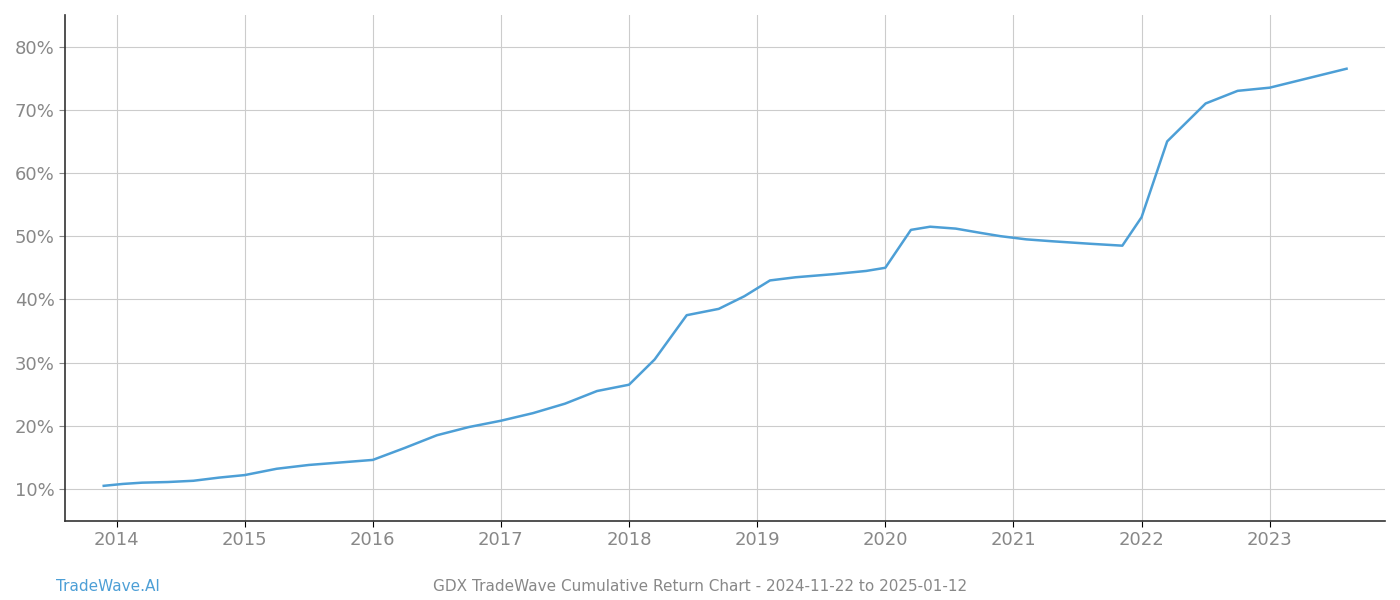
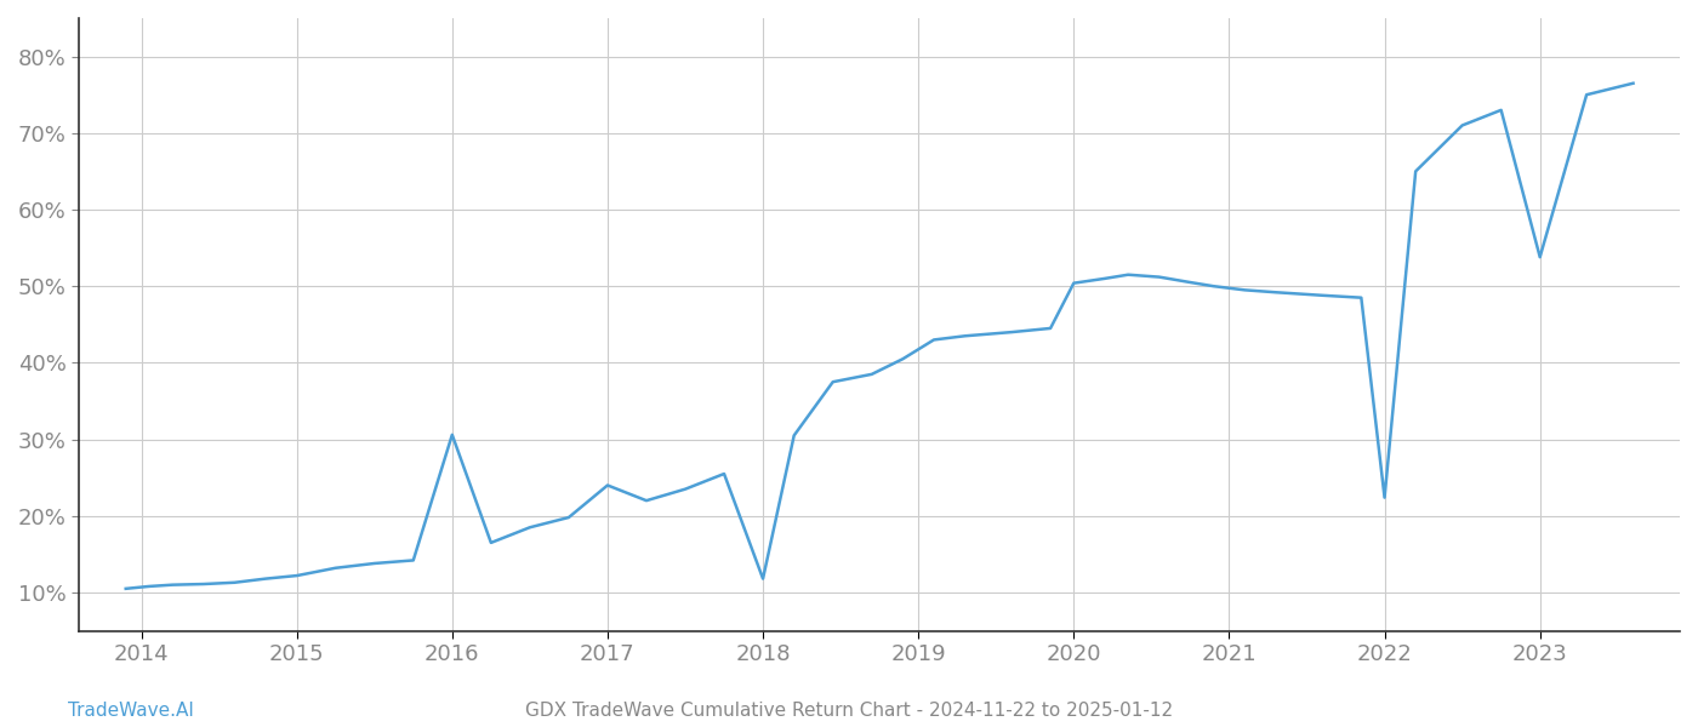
2016: 14.6% -> 30.6%
2017: 20.8% -> 24.0%
2018: 26.5% -> 11.8%
2020: 45.0% -> 50.4%
2022: 53.0% -> 22.4%
2023: 73.5% -> 53.8%
